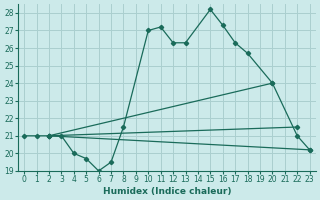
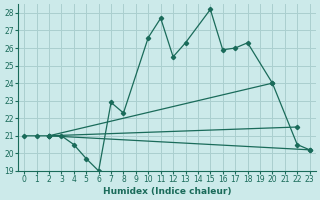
4: 20.0 -> 20.5
7: 19.5 -> 22.9
8: 21.5 -> 22.3
10: 27.0 -> 26.6
11: 27.2 -> 27.7
12: 26.3 -> 25.5
16: 27.3 -> 25.9
17: 26.3 -> 26.0
18: 25.7 -> 26.3
22: 21.0 -> 20.5
